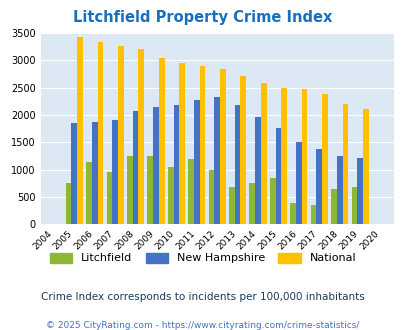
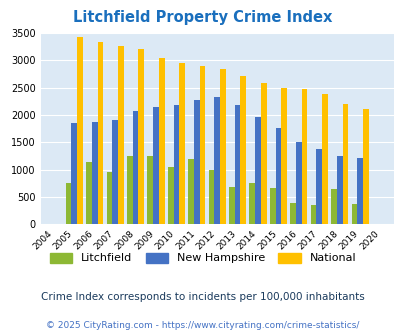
Litchfield/2015: 840 -> 660
Litchfield/2019: 680 -> 380
